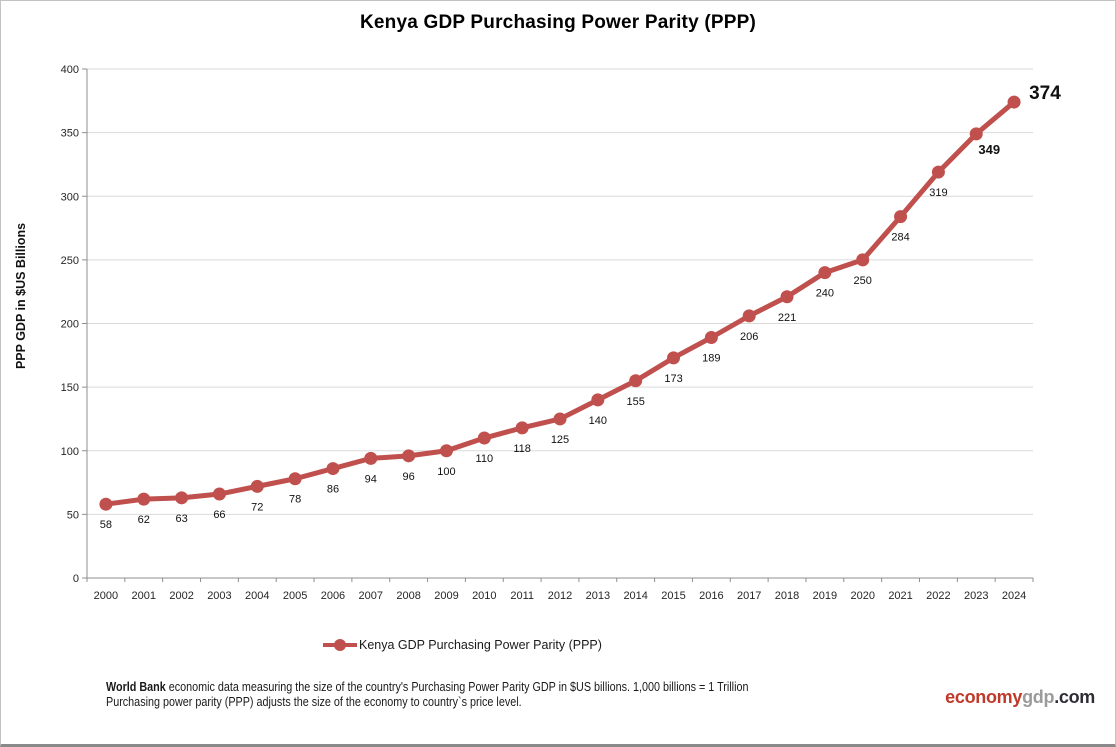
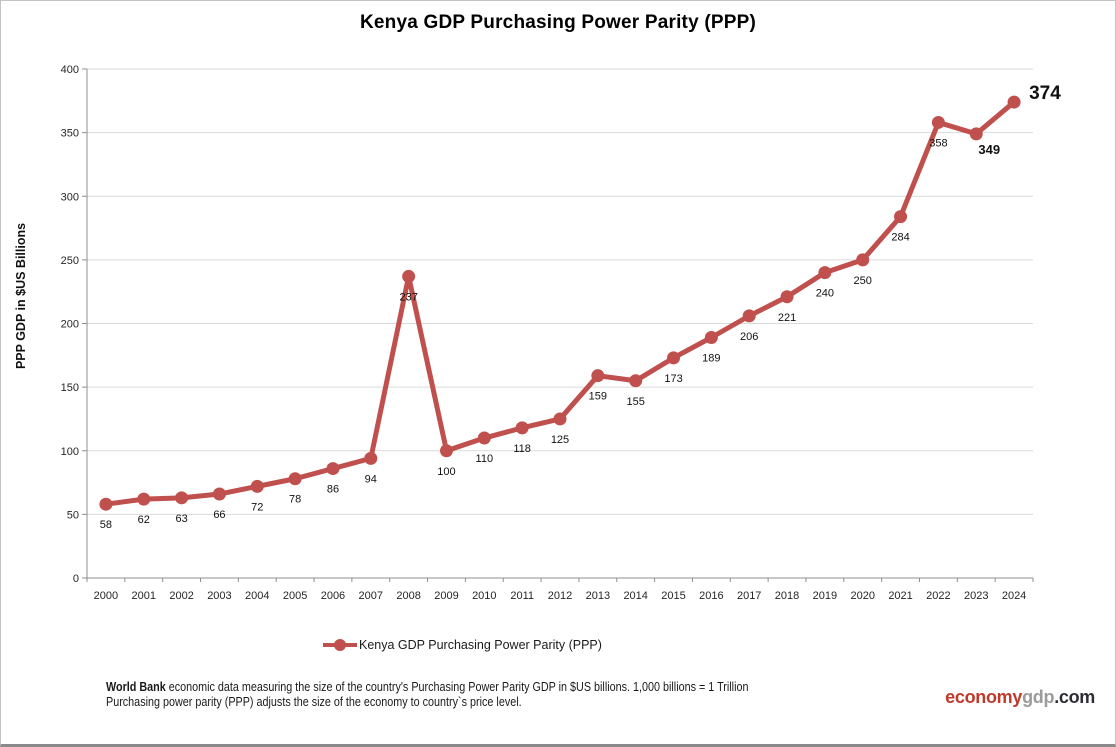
2008: 96 -> 237
2013: 140 -> 159
2022: 319 -> 358
